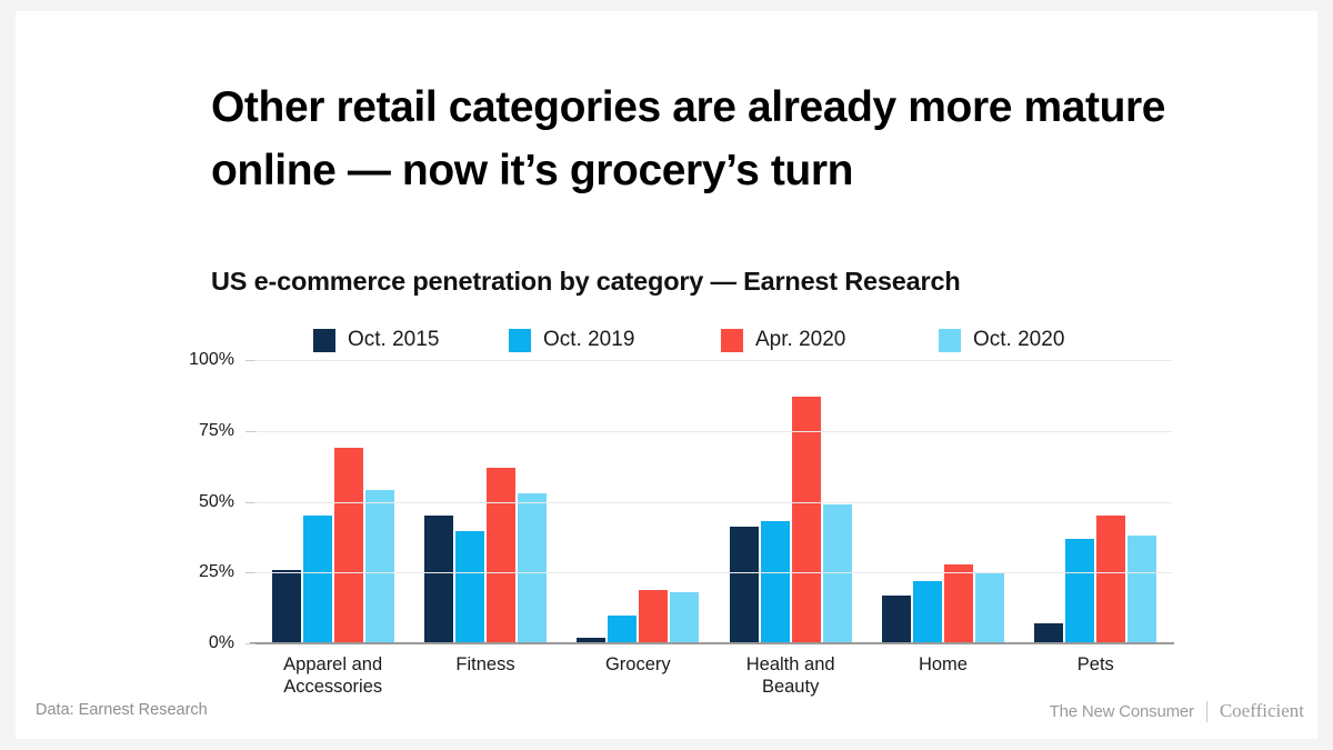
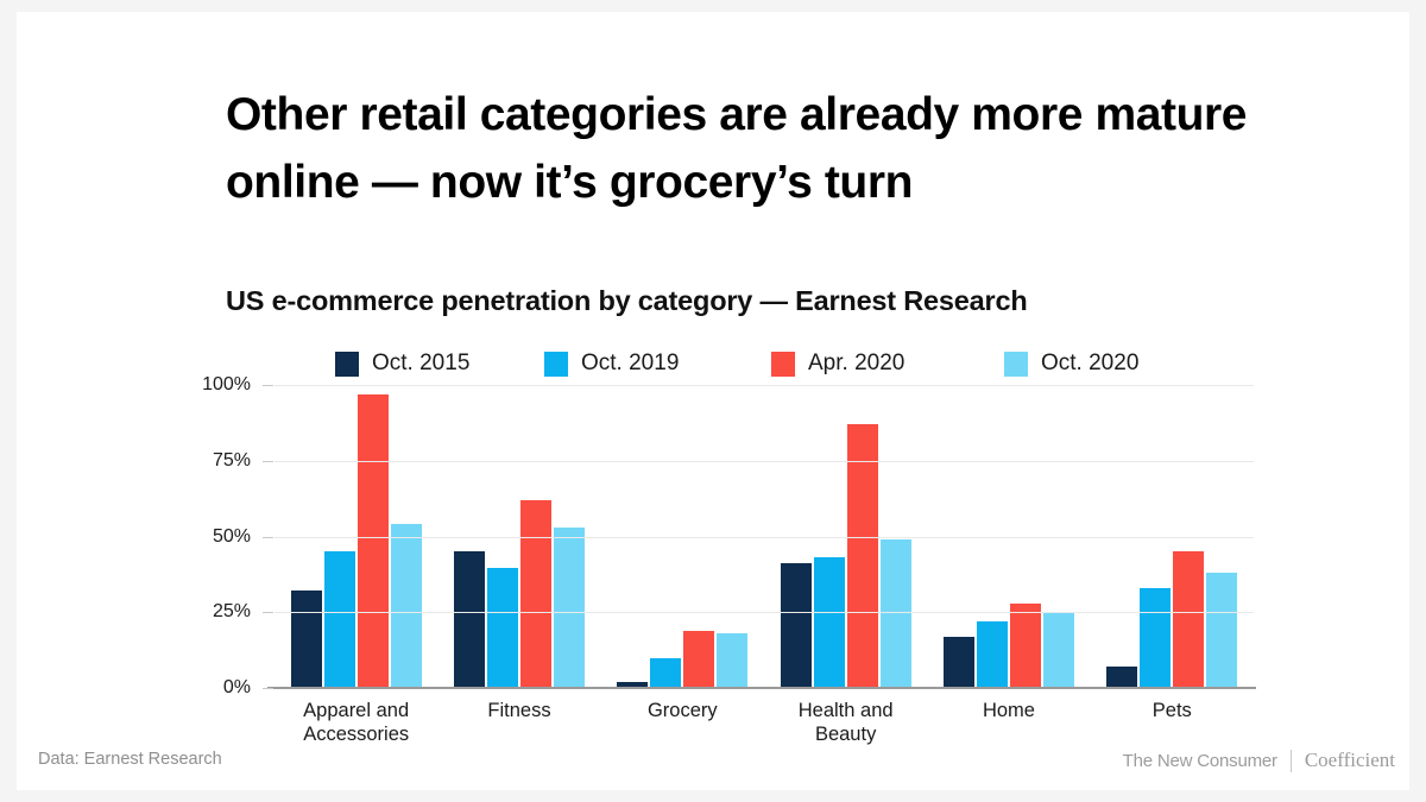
Oct. 2015/Apparel and Accessories: 26% -> 32%
Apr. 2020/Apparel and Accessories: 69% -> 97%
Oct. 2019/Pets: 37% -> 33%
